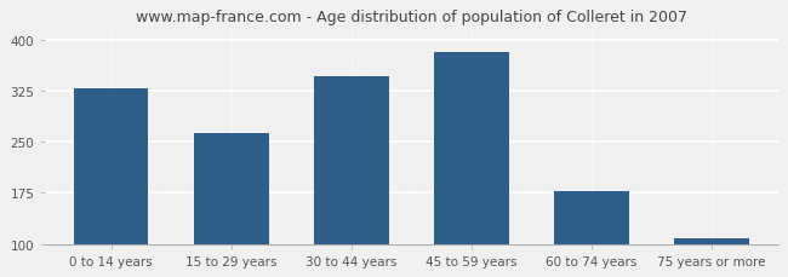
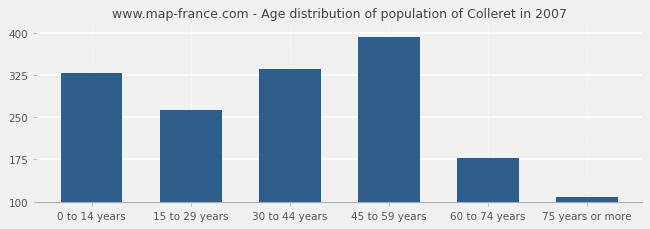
30 to 44 years: 346 -> 335
45 to 59 years: 382 -> 393
